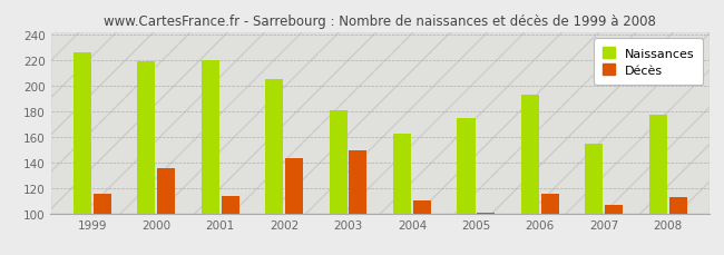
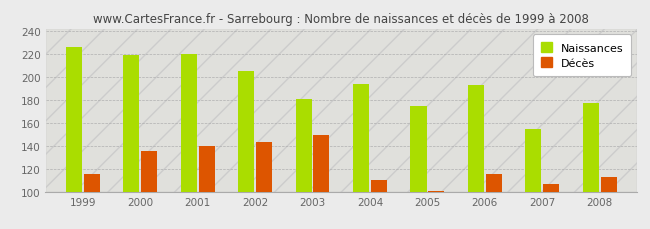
Décès/2001: 114 -> 140
Naissances/2004: 163 -> 194
